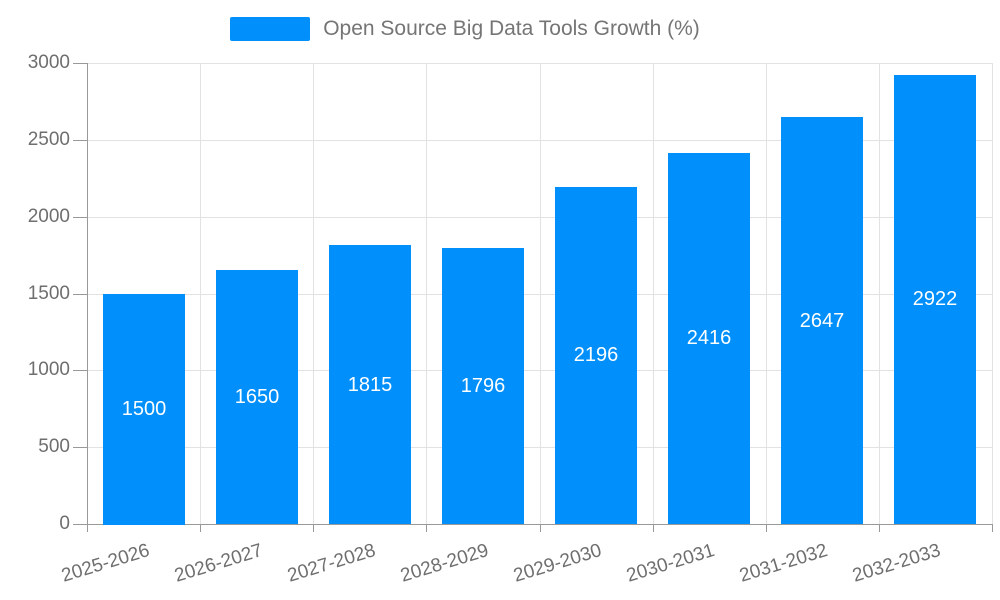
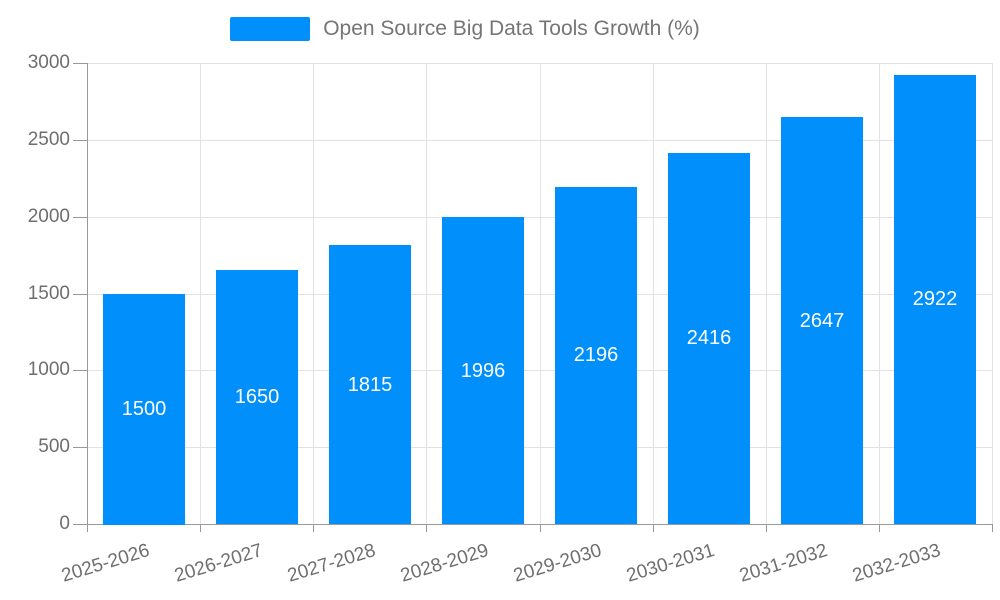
2028-2029: 1796 -> 1996
